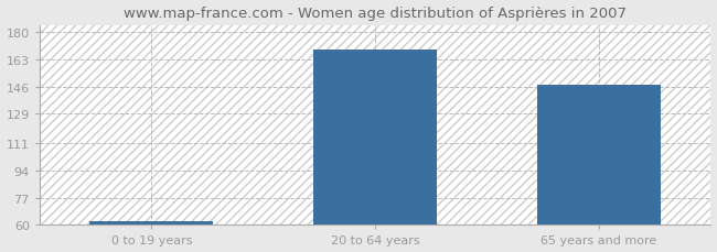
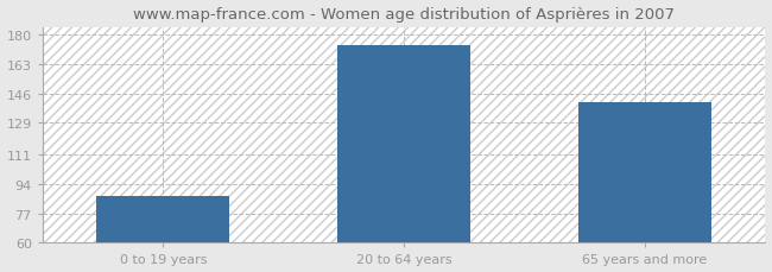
0 to 19 years: 62 -> 87
20 to 64 years: 169 -> 174
65 years and more: 147 -> 141
